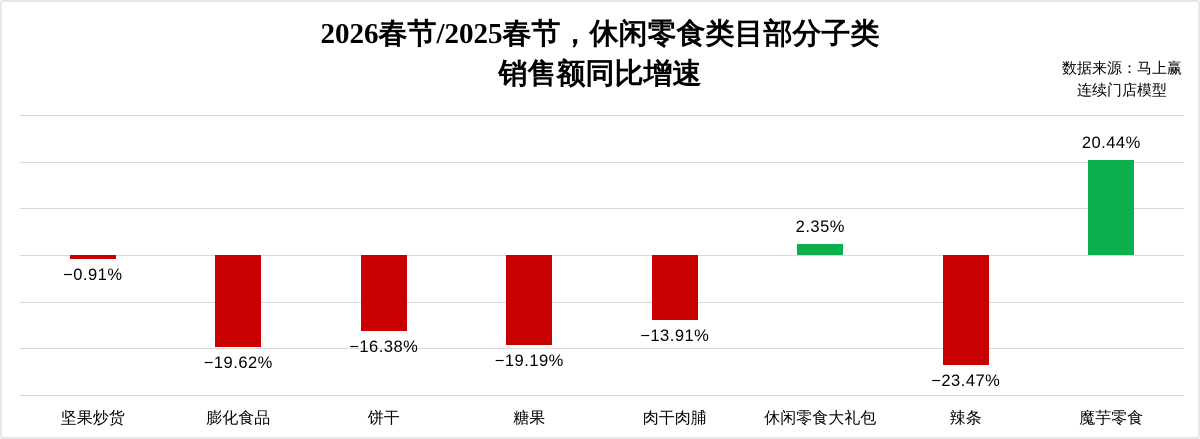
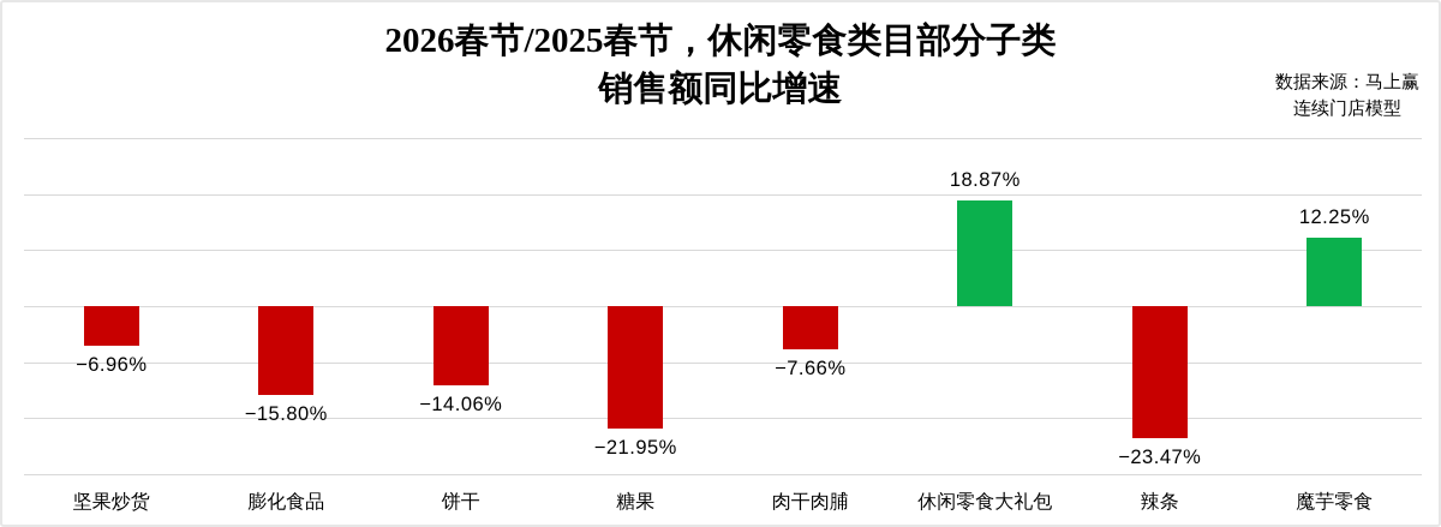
坚果炒货: −0.91% -> −6.96%
膨化食品: −19.62% -> −15.80%
饼干: −16.38% -> −14.06%
糖果: −19.19% -> −21.95%
肉干肉脯: −13.91% -> −7.66%
休闲零食大礼包: 2.35% -> 18.87%
魔芋零食: 20.44% -> 12.25%
